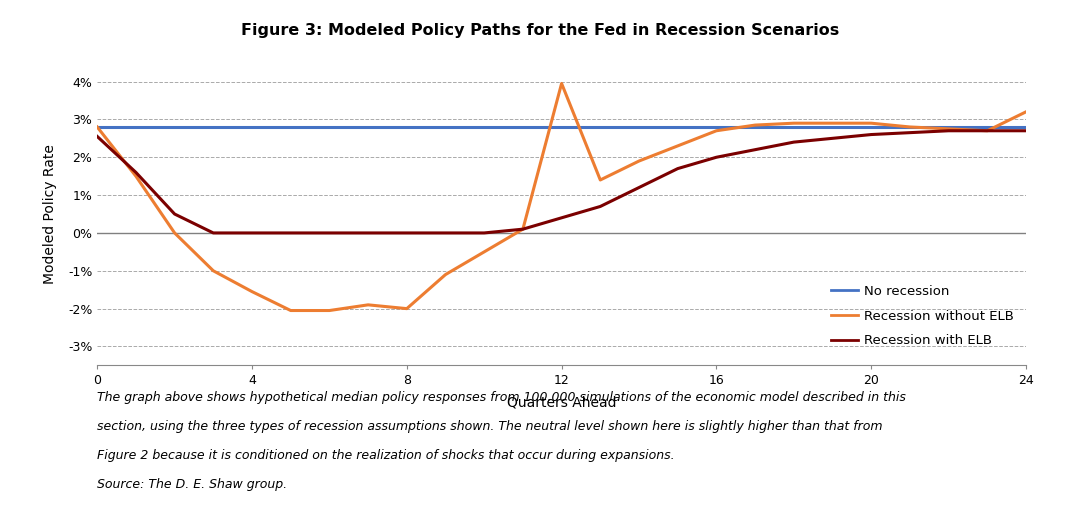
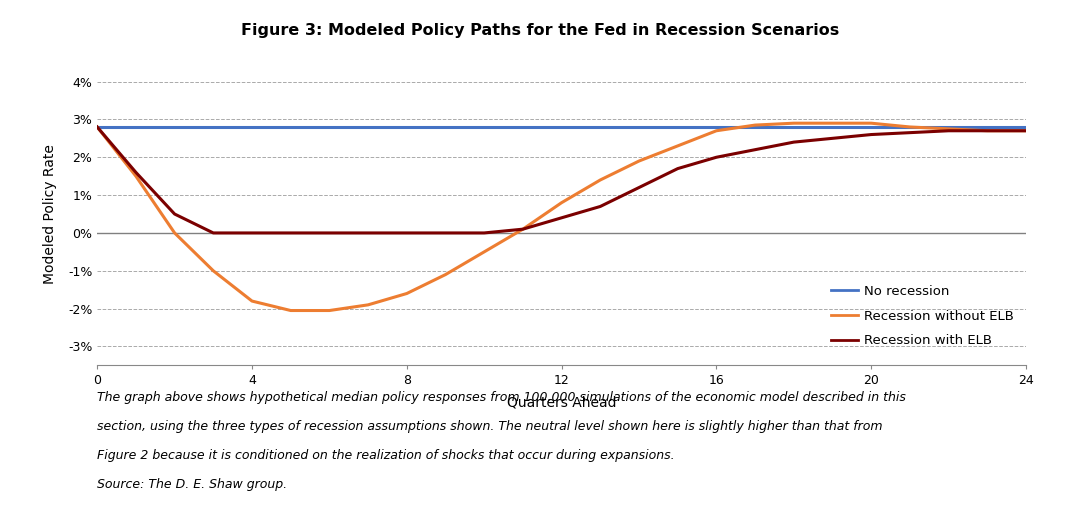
Recession with ELB/0: 2.55% -> 2.80%
Recession without ELB/4: -1.55% -> -1.80%
Recession without ELB/8: -2.00% -> -1.60%
Recession without ELB/12: 3.95% -> 0.80%
Recession without ELB/24: 3.20% -> 2.70%
